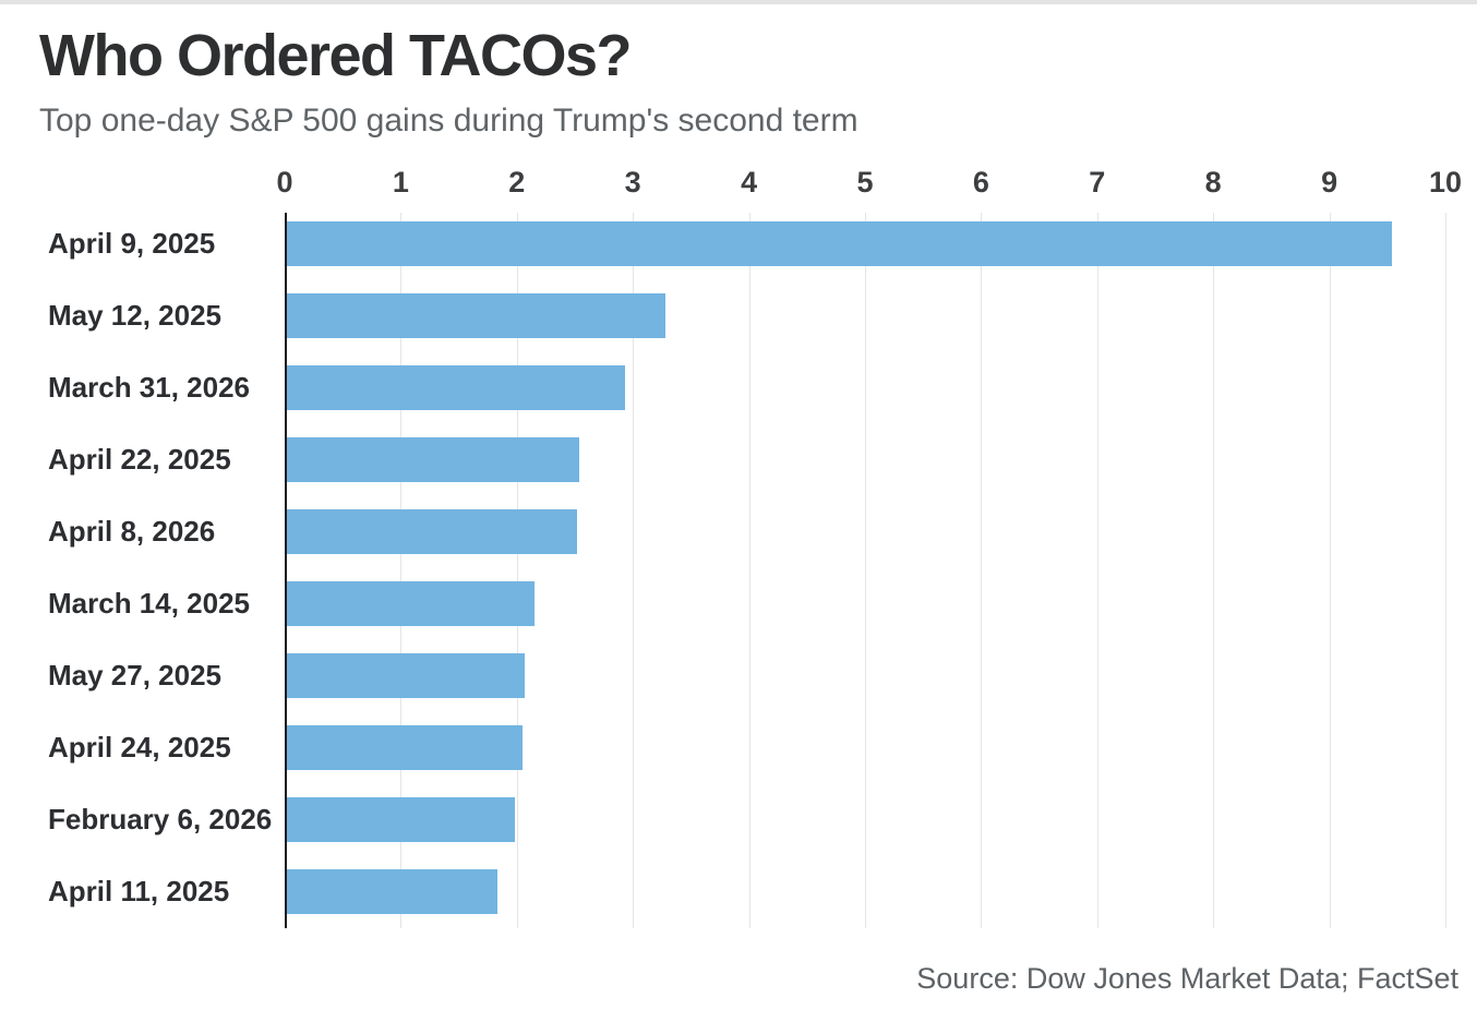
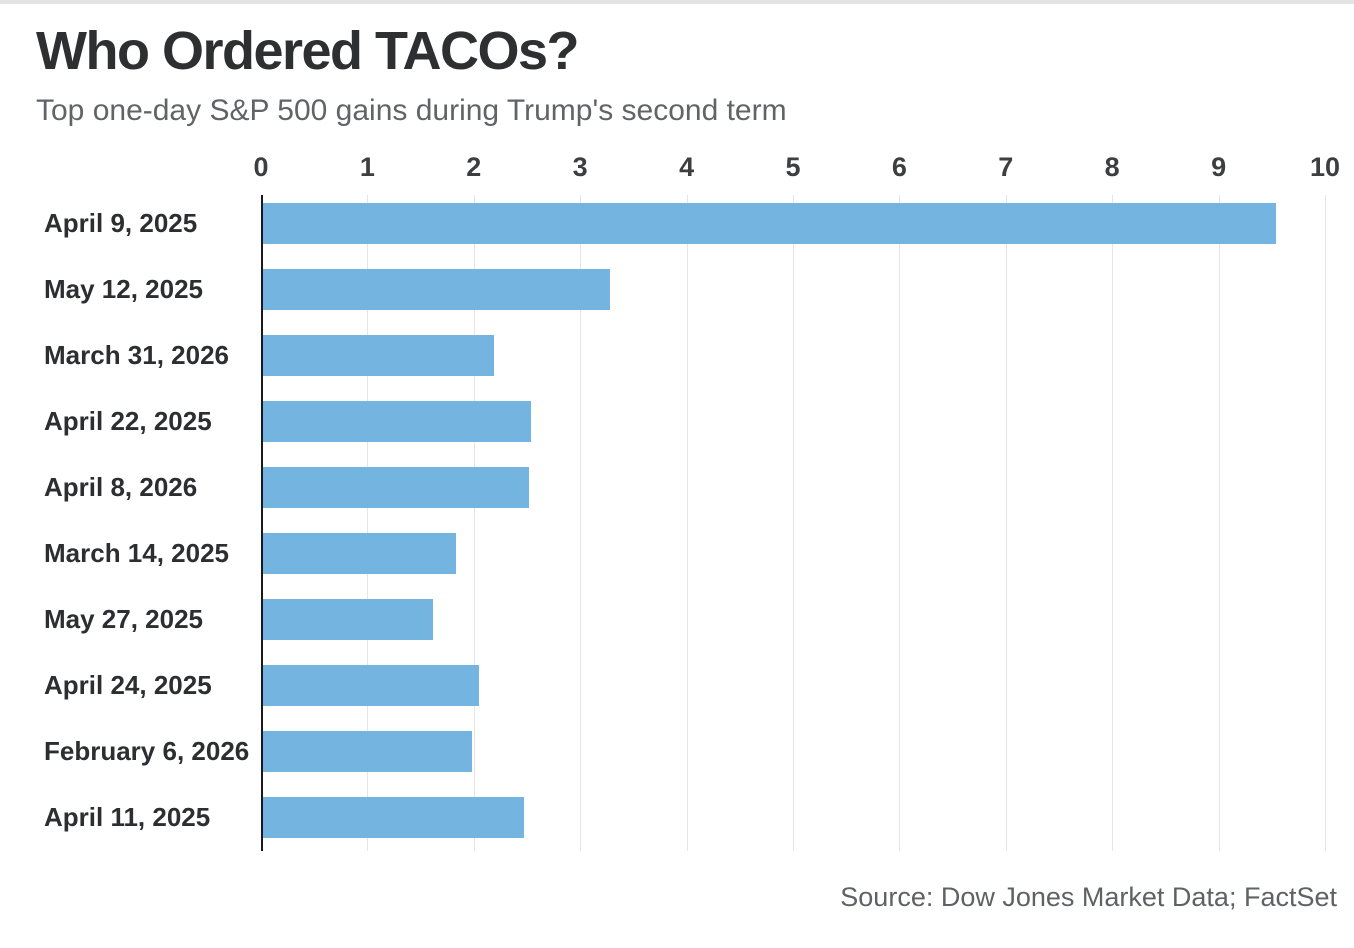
March 31, 2026: 2.91 -> 2.17
March 14, 2025: 2.13 -> 1.81
May 27, 2025: 2.05 -> 1.60
April 11, 2025: 1.81 -> 2.45
